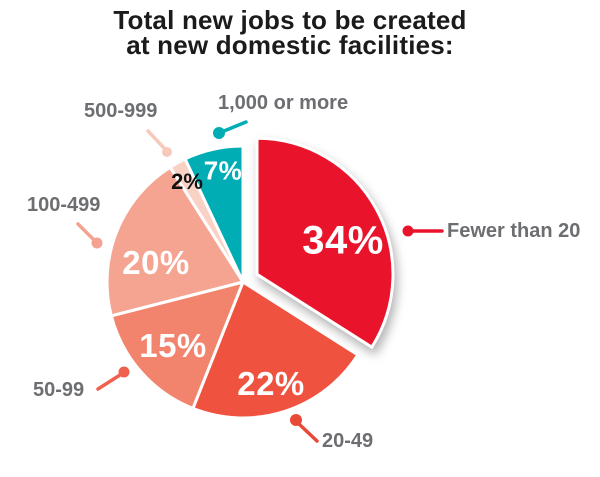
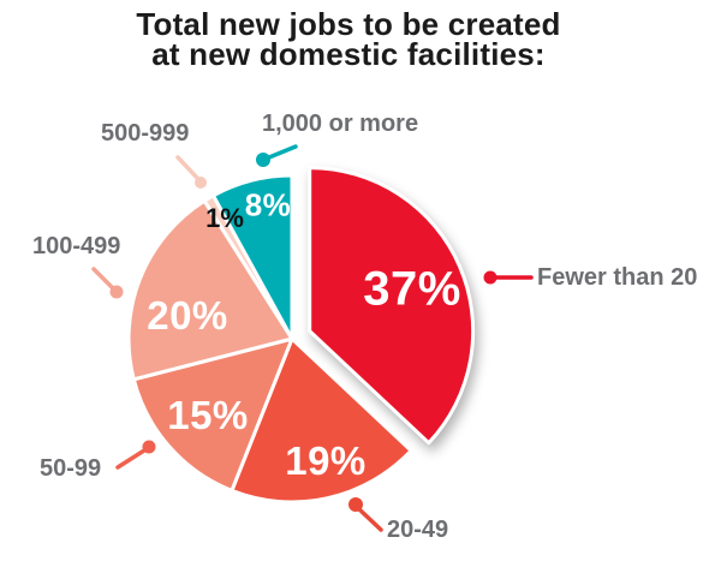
Fewer than 20: 34% -> 37%
20-49: 22% -> 19%
500-999: 2% -> 1%
1,000 or more: 7% -> 8%
